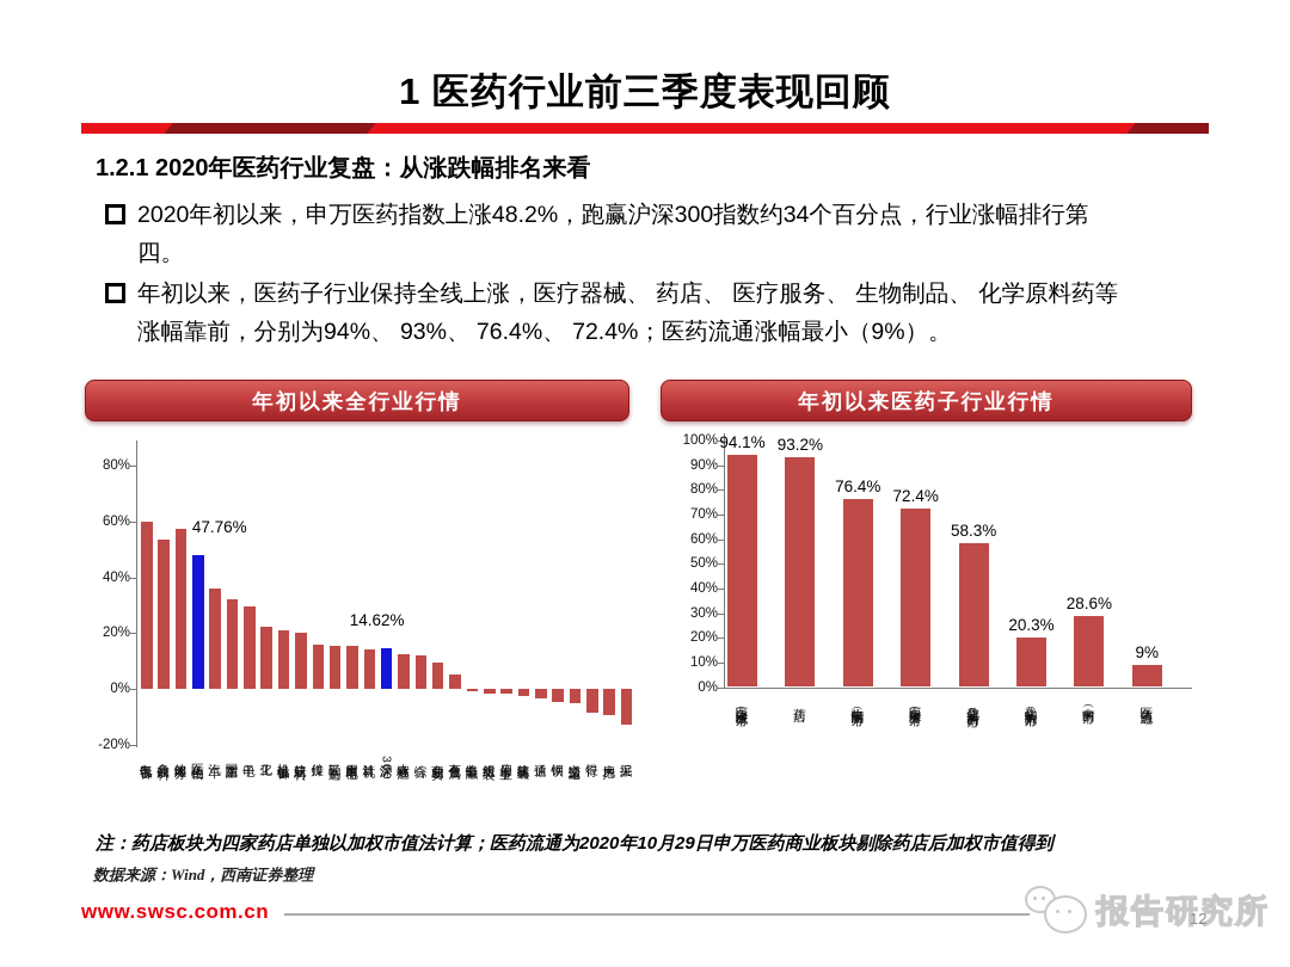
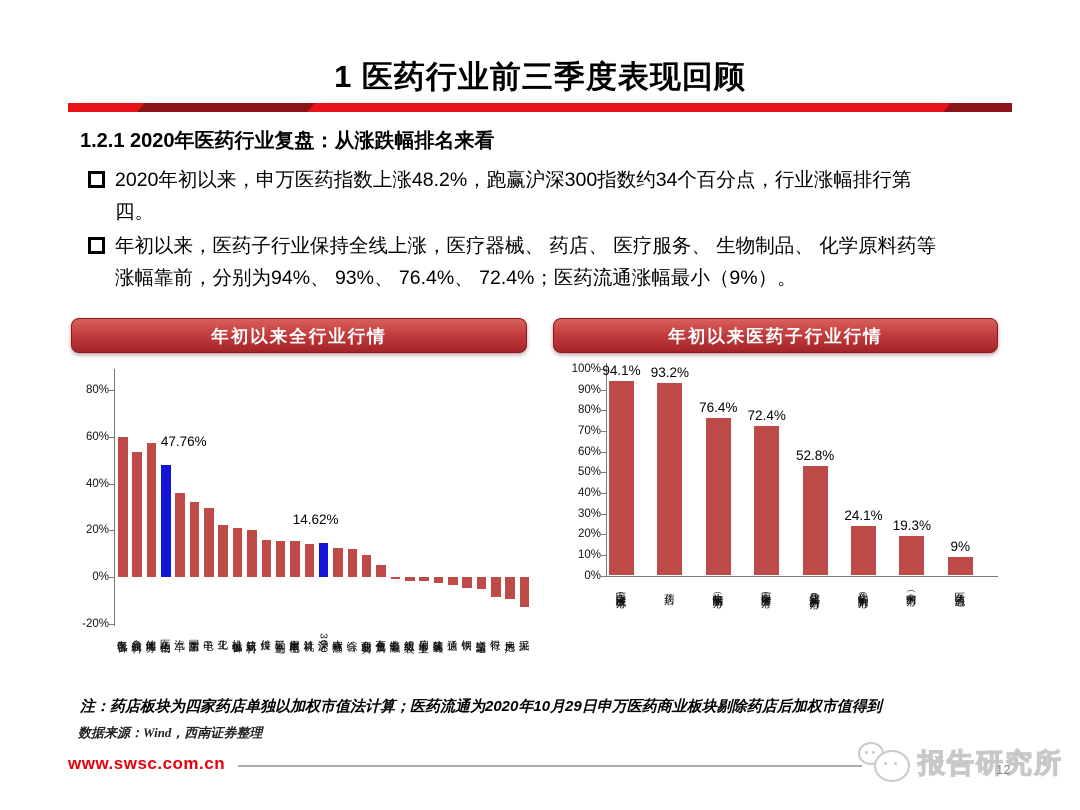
年初以来医药子行业行情/化学原料药（申万）: 58.3% -> 52.8%
年初以来医药子行业行情/化学制剂（申万）: 20.3% -> 24.1%
年初以来医药子行业行情/中药（申万）: 28.6% -> 19.3%
